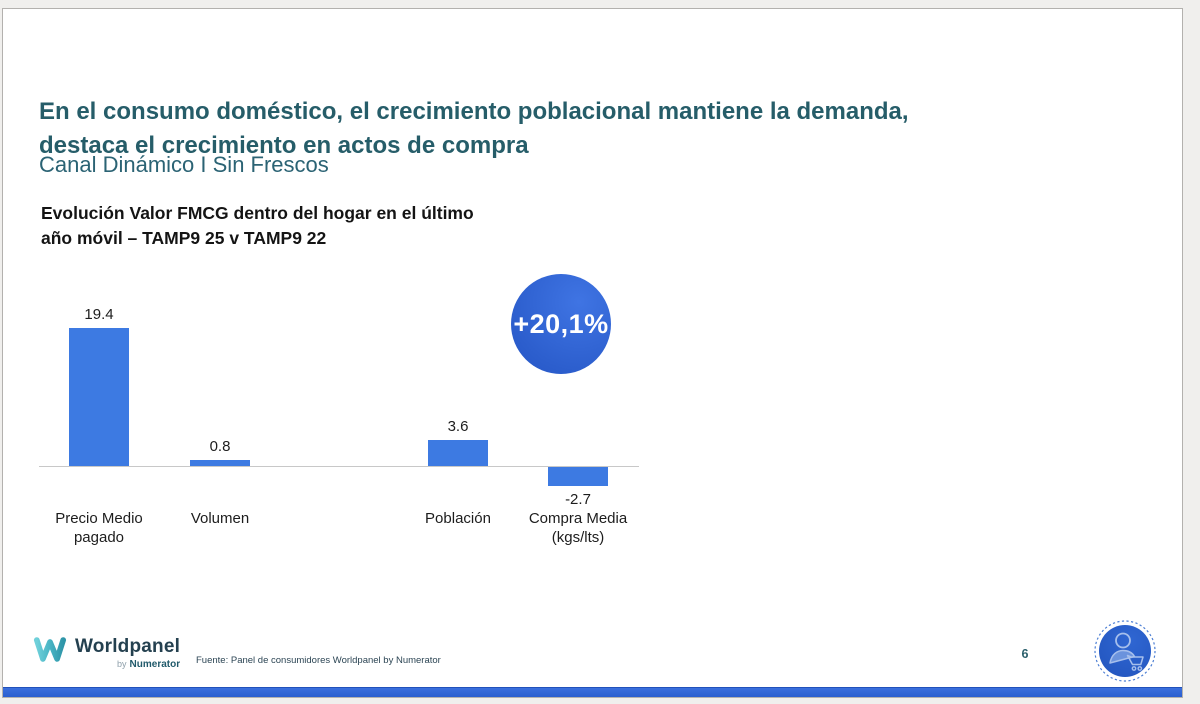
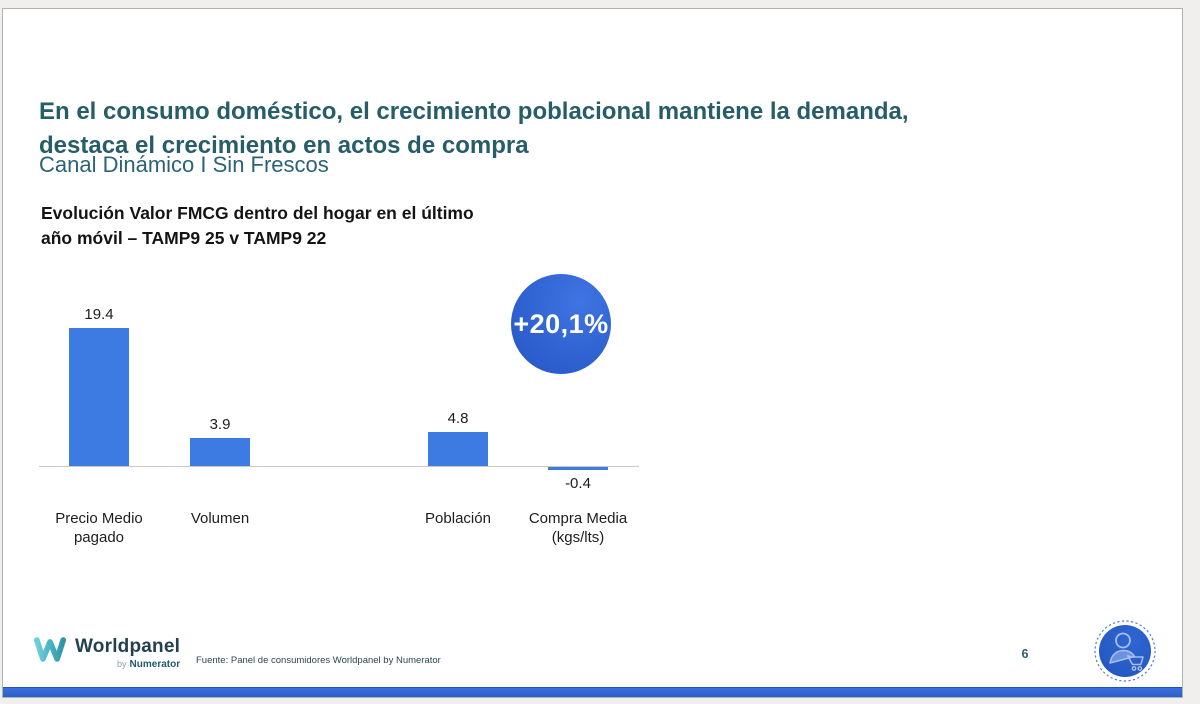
Volumen: 0.8 -> 3.9
Población: 3.6 -> 4.8
Compra Media (kgs/lts): -2.7 -> -0.4
